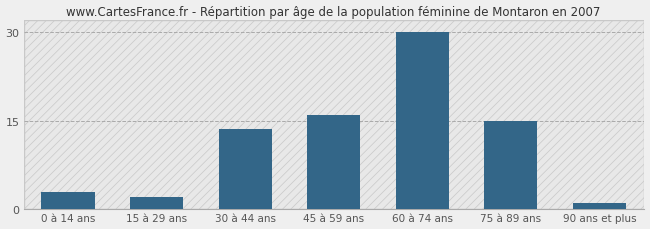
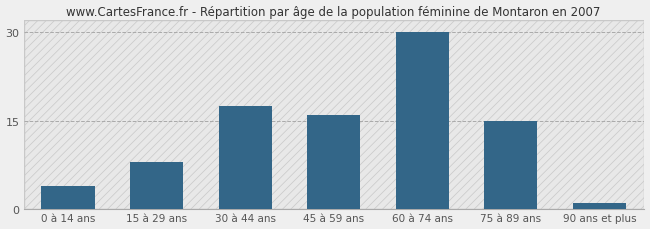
0 à 14 ans: 3.0 -> 4.0
15 à 29 ans: 2.0 -> 8.0
30 à 44 ans: 13.5 -> 17.4
